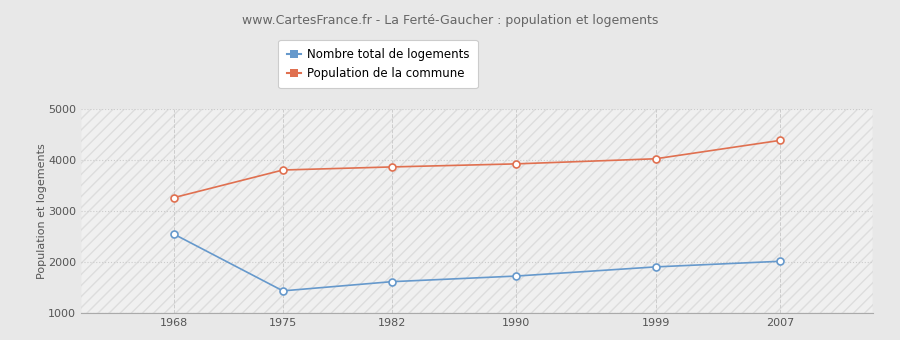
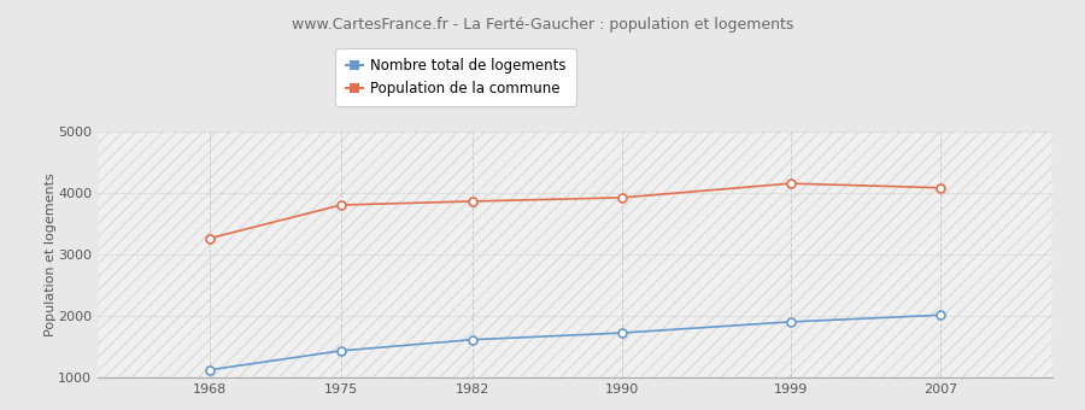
Nombre total de logements/1968: 2540 -> 1120
Population de la commune/1999: 4020 -> 4150
Population de la commune/2007: 4380 -> 4080
